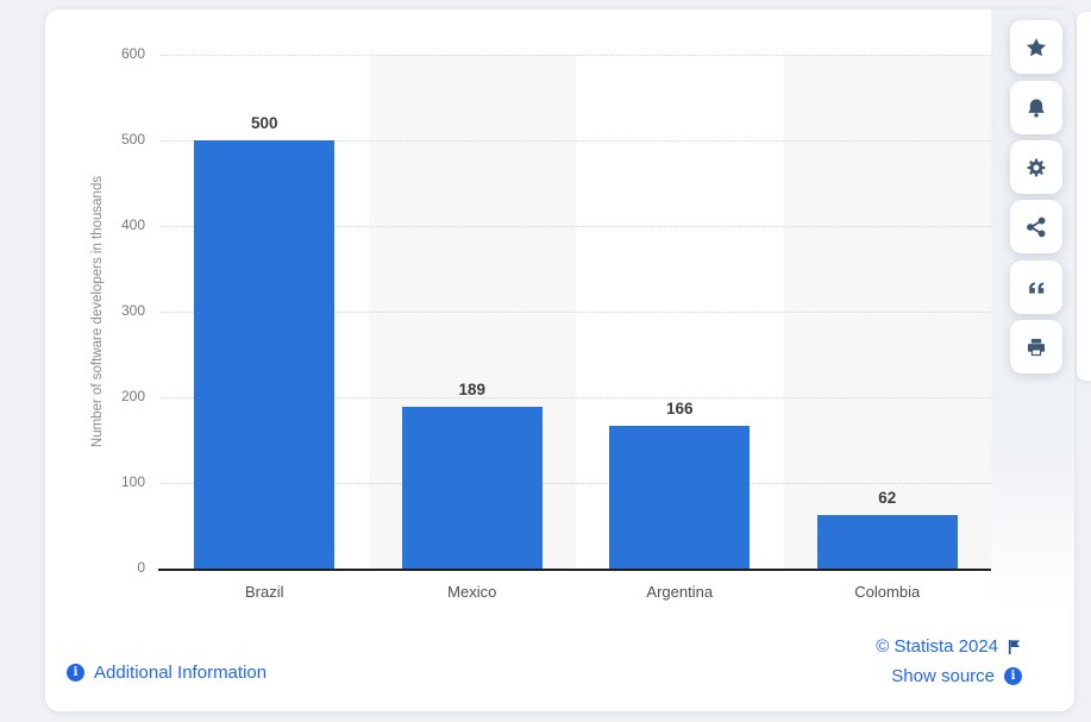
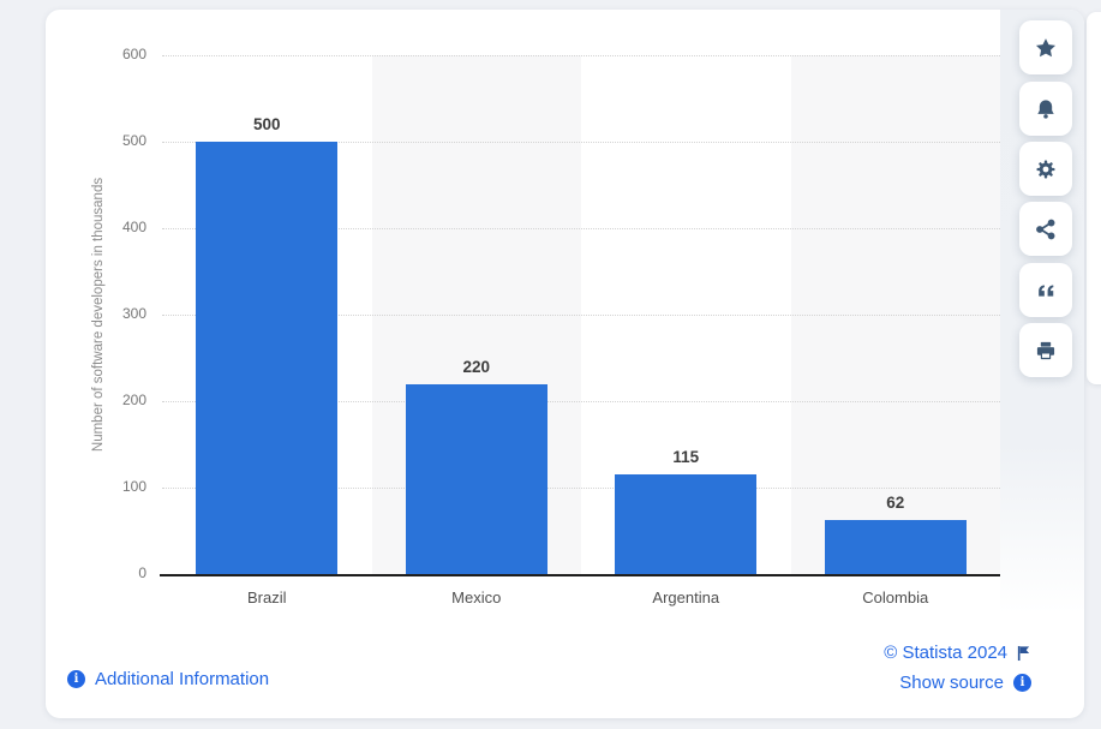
Mexico: 189 -> 220
Argentina: 166 -> 115
